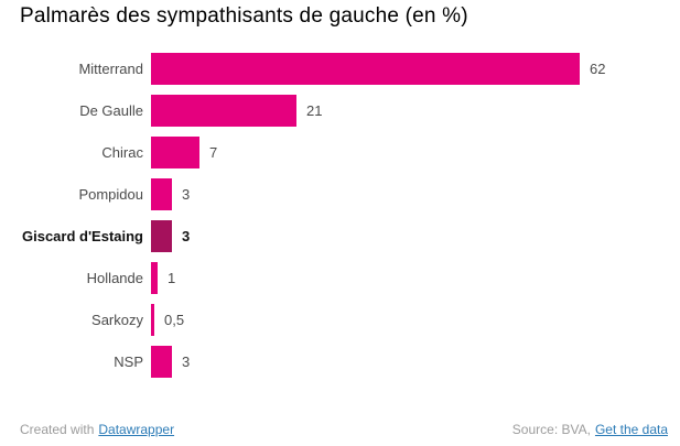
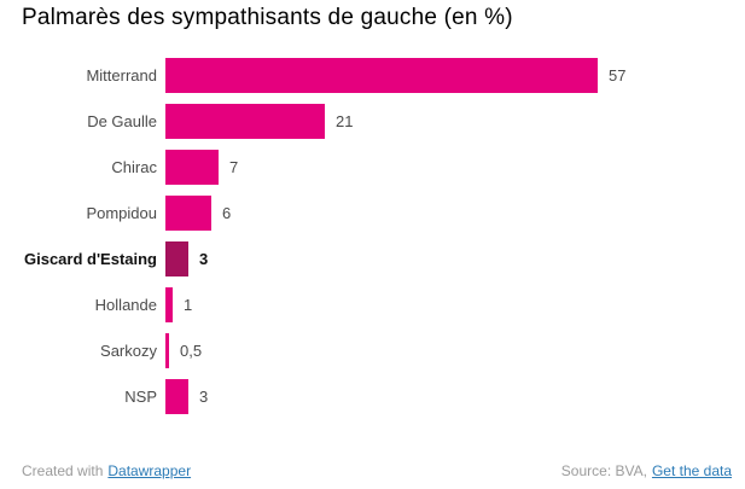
Mitterrand: 62 -> 57
Pompidou: 3 -> 6
